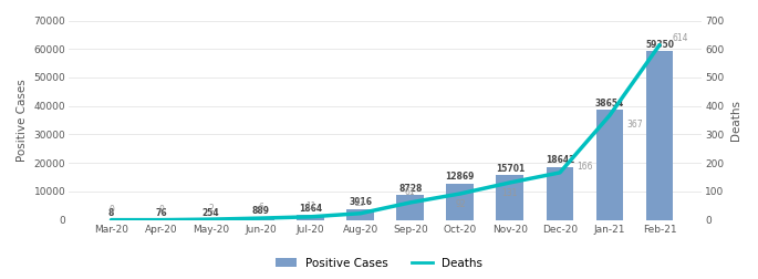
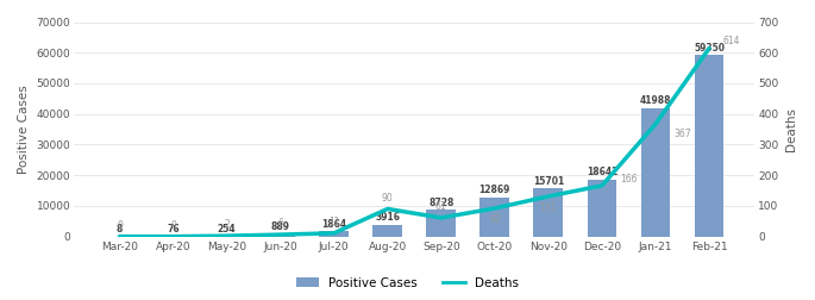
Deaths/Aug-20: 23 -> 90
Positive Cases/Jan-21: 38654 -> 41988
